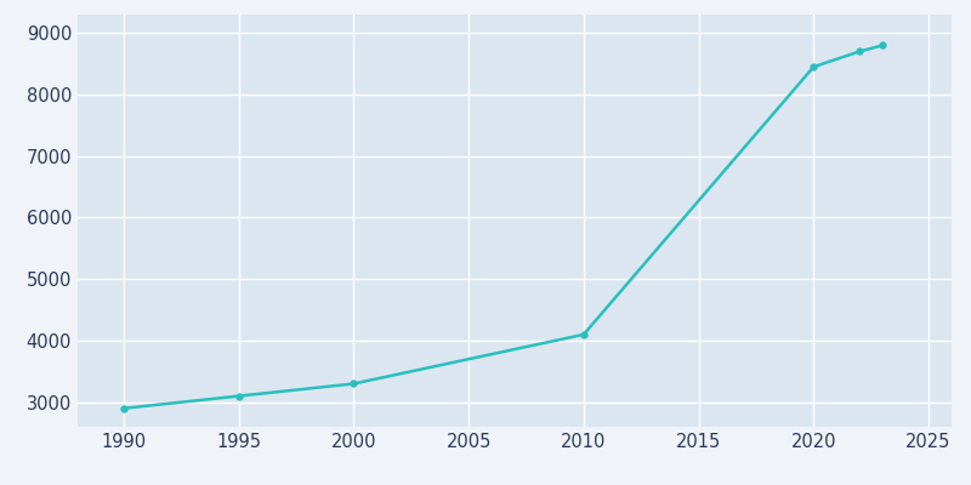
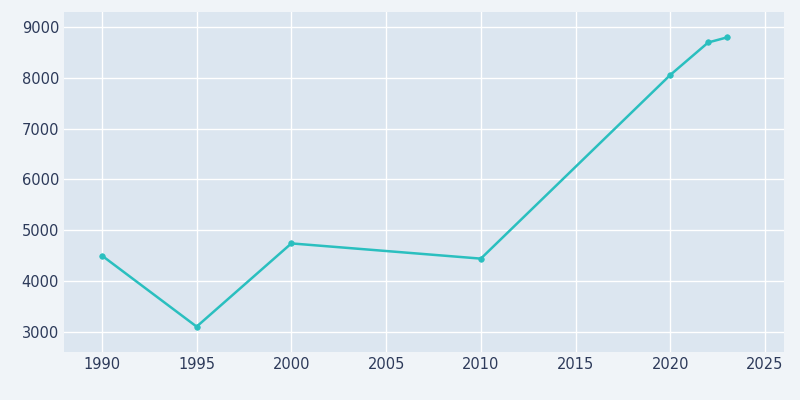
1990: 2900 -> 4500
2000: 3300 -> 4740
2010: 4100 -> 4440
2020: 8450 -> 8060
